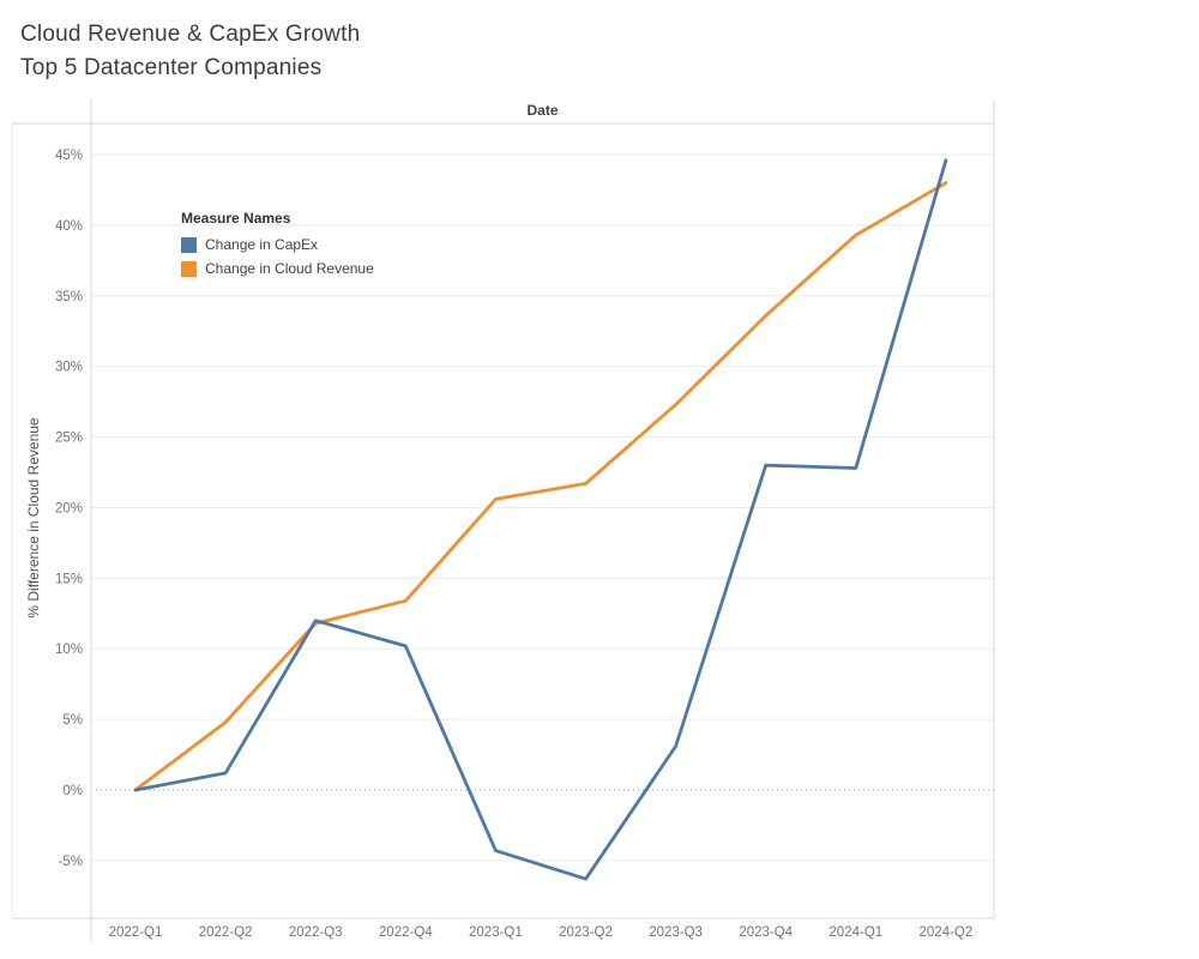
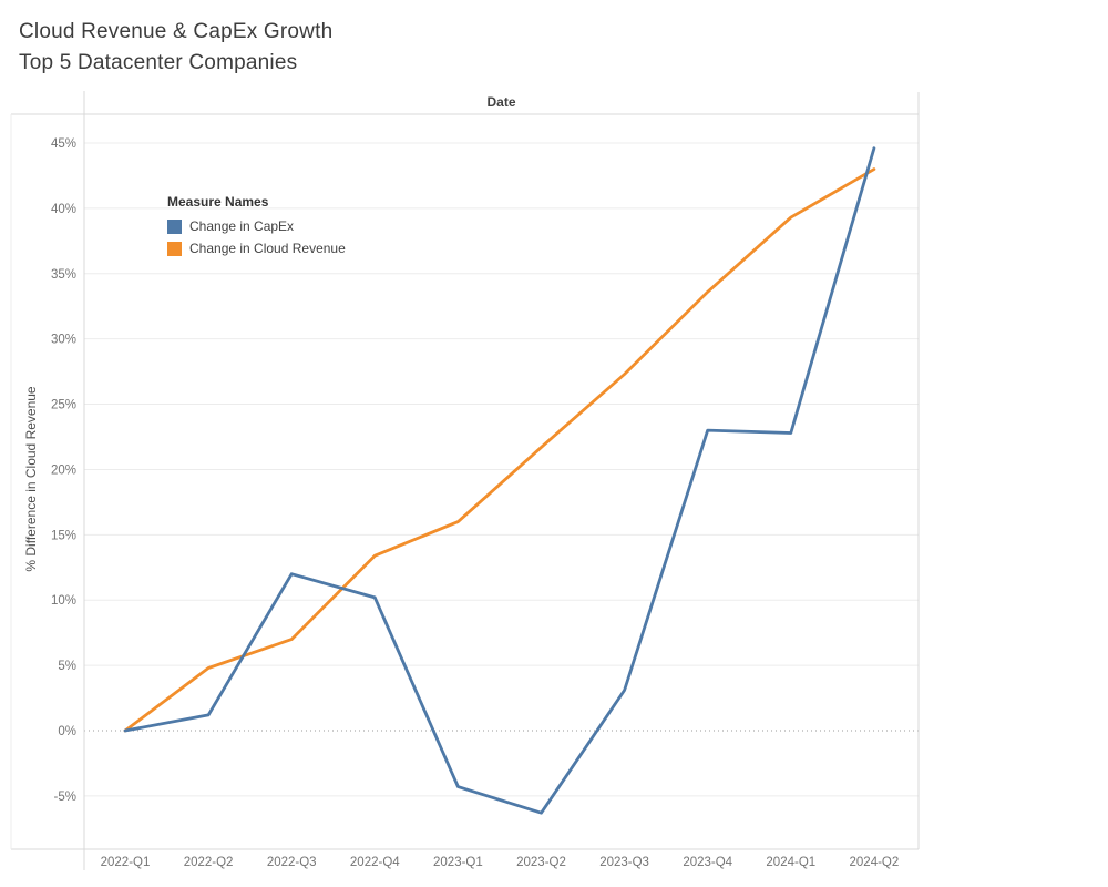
Change in Cloud Revenue/2022-Q3: 11.8% -> 7.0%
Change in Cloud Revenue/2023-Q1: 20.6% -> 16.0%
